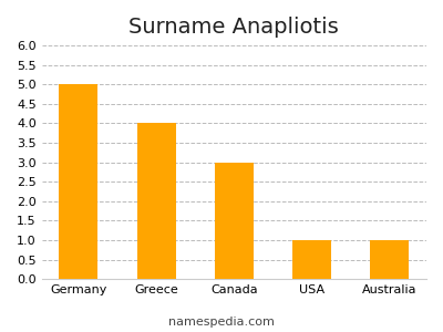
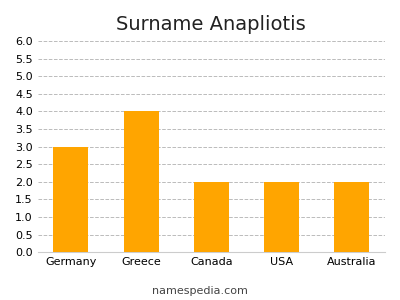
Germany: 5 -> 3
Canada: 3 -> 2
USA: 1 -> 2
Australia: 1 -> 2
